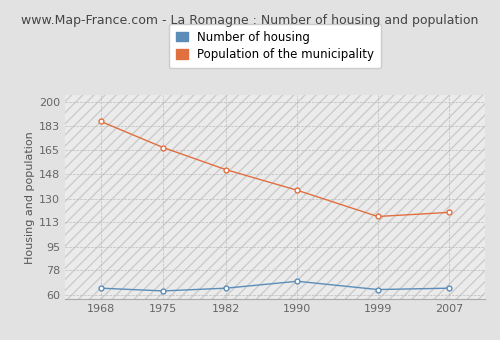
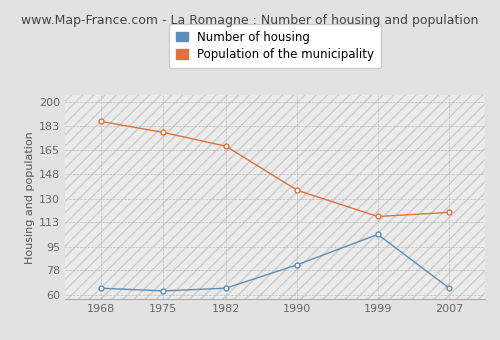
Population of the municipality/1975: 167 -> 178
Population of the municipality/1982: 151 -> 168
Number of housing/1990: 70 -> 82
Number of housing/1999: 64 -> 104
